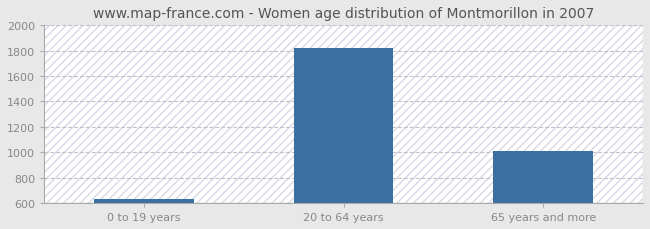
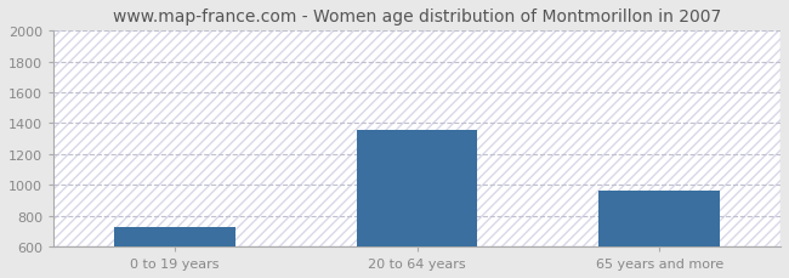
0 to 19 years: 630 -> 730
20 to 64 years: 1820 -> 1360
65 years and more: 1010 -> 960
